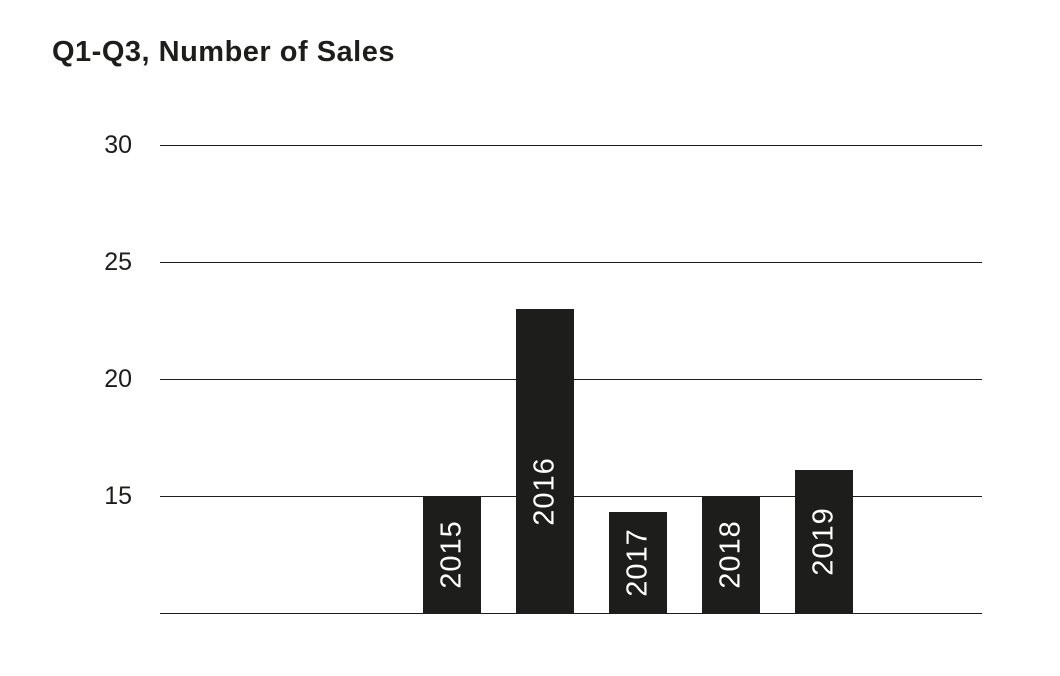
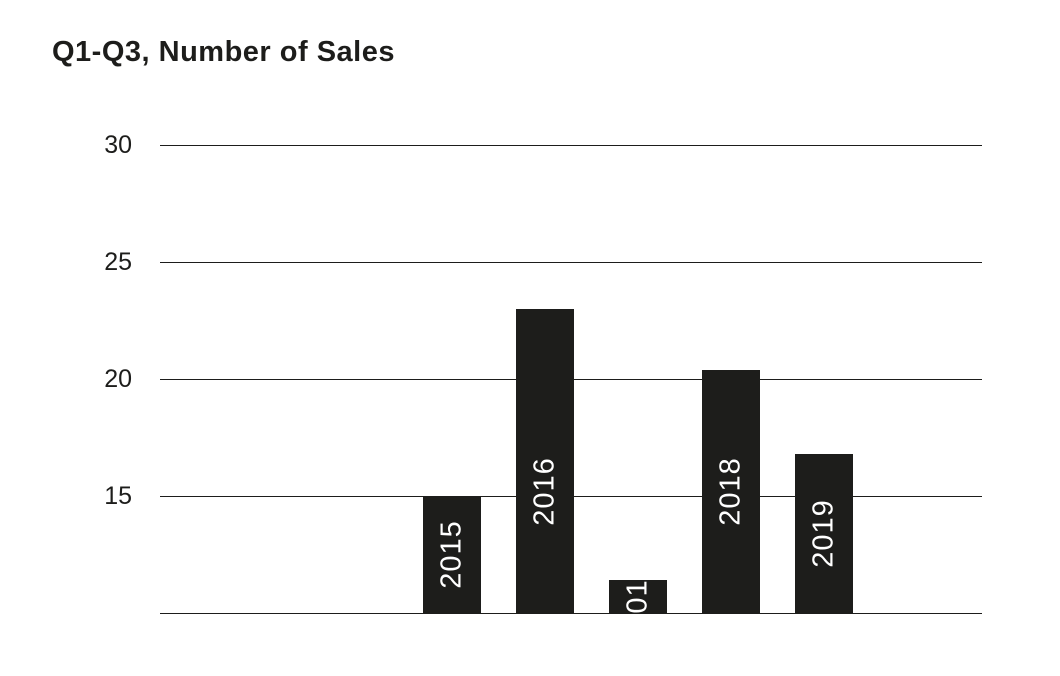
2017: 14.3 -> 11.4
2018: 15.0 -> 20.4
2019: 16.1 -> 16.8
